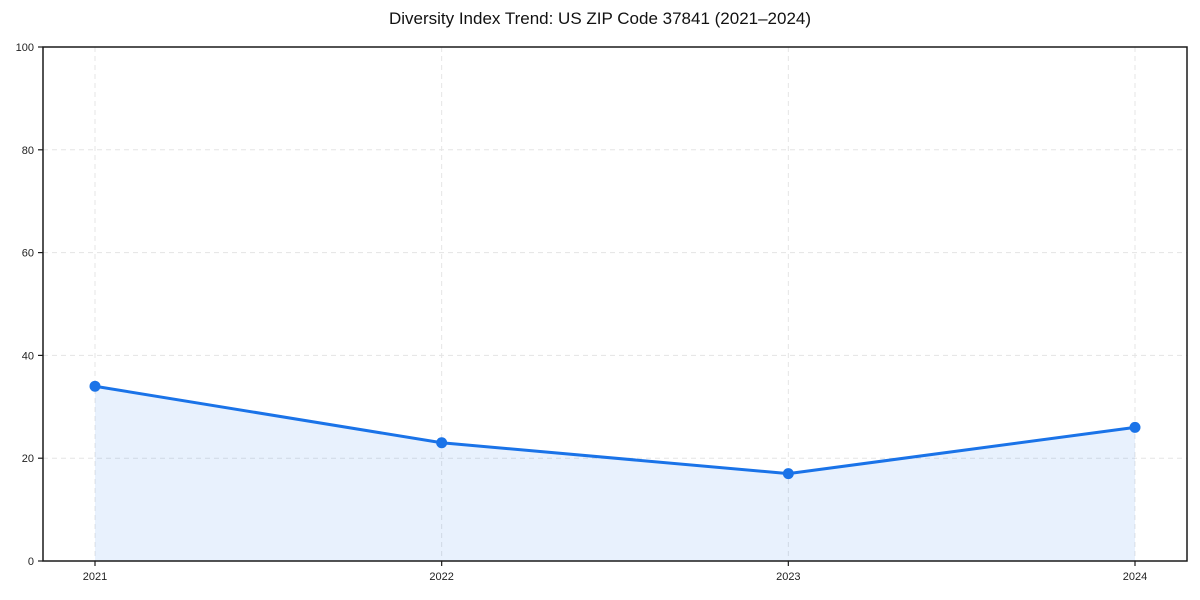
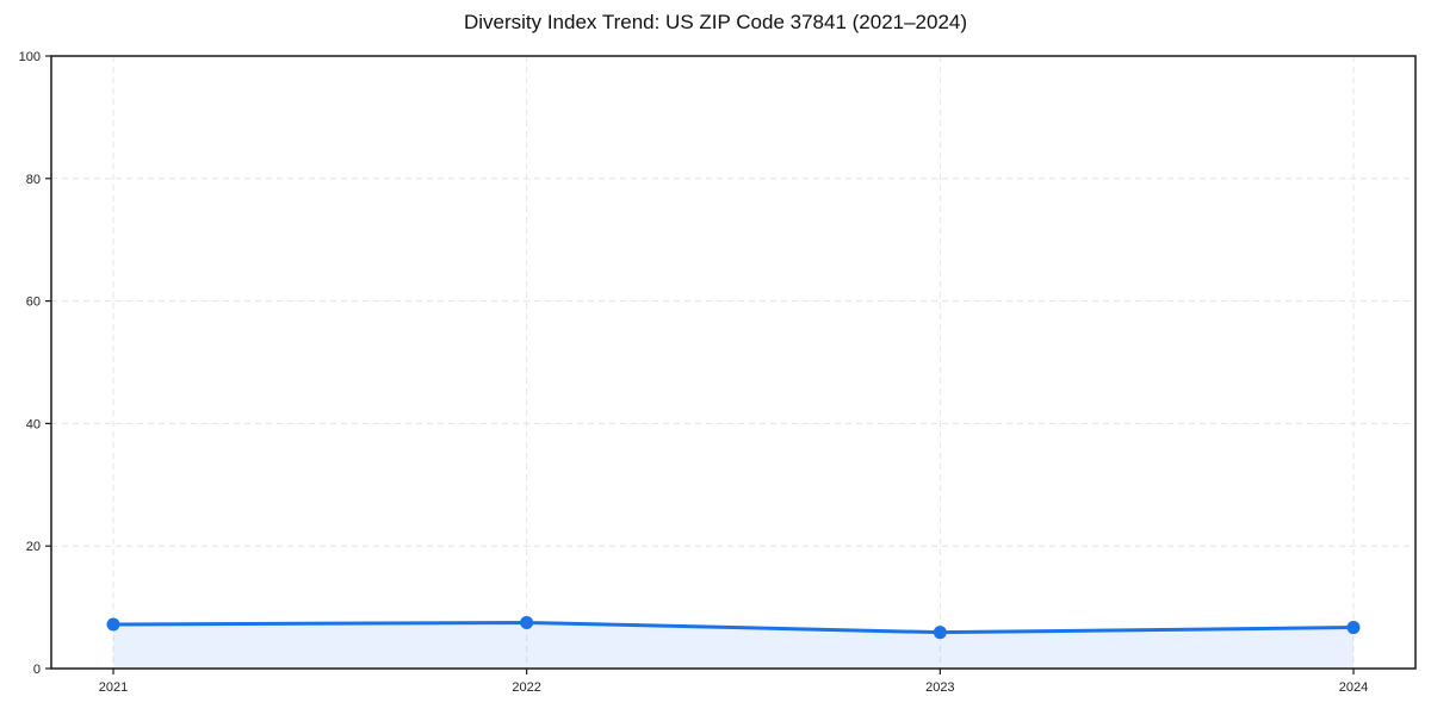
2021: 34 -> 7
2022: 23 -> 8
2023: 17 -> 6
2024: 26 -> 7
